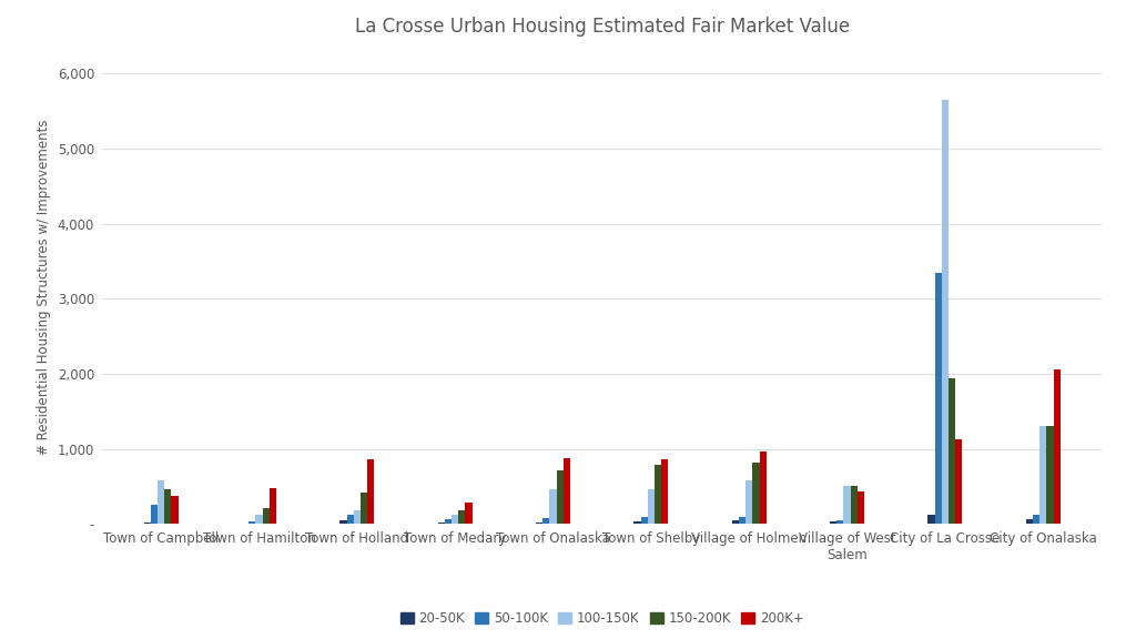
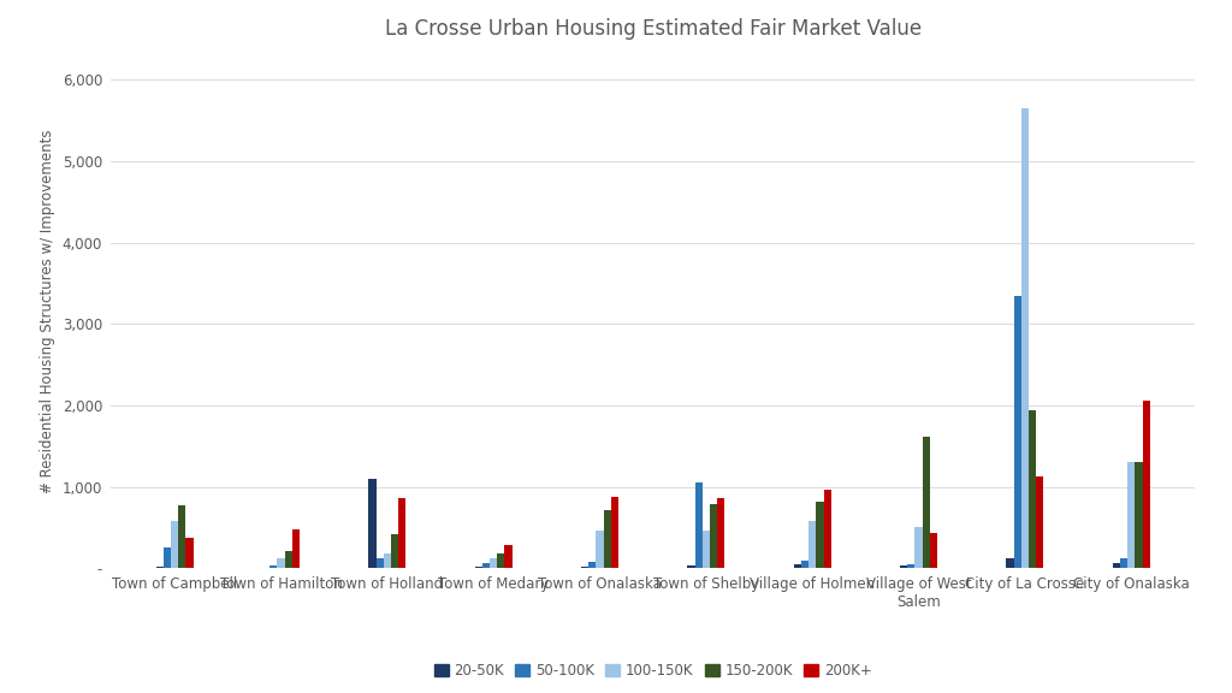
150-200K/Town of Campbell: 470 -> 780
20-50K/Town of Holland: 60 -> 1,100
50-100K/Town of Shelby: 90 -> 1,060
150-200K/Village of West Salem: 510 -> 1,620
